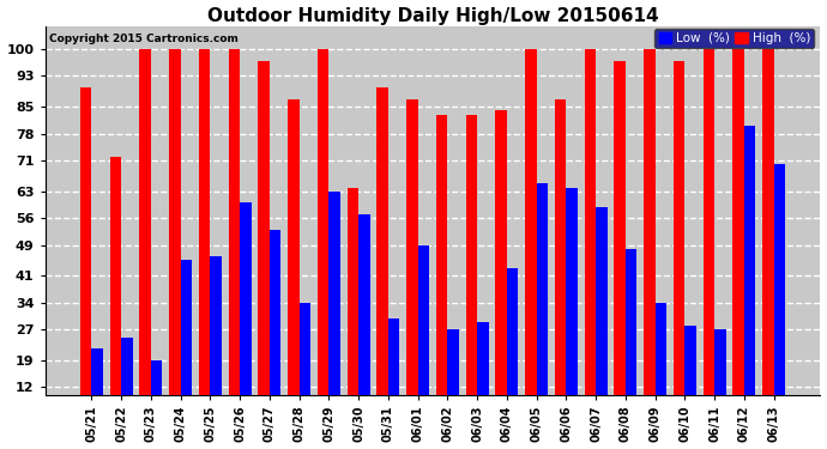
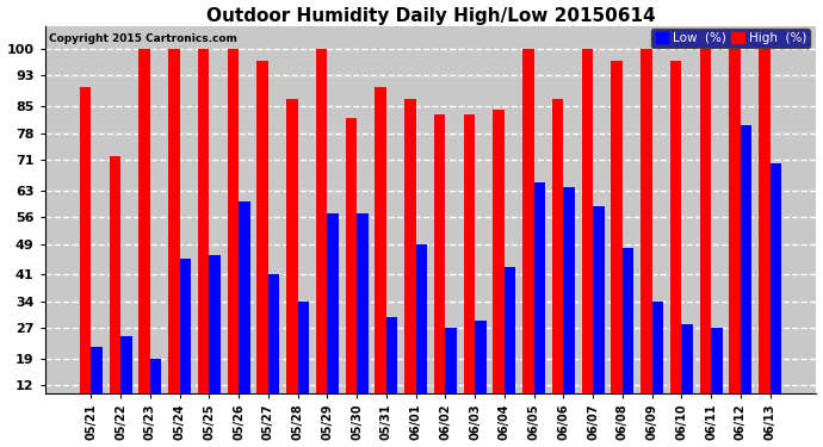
Low (%)/05/27: 53 -> 41
Low (%)/05/29: 63 -> 57
High (%)/05/30: 64 -> 82
